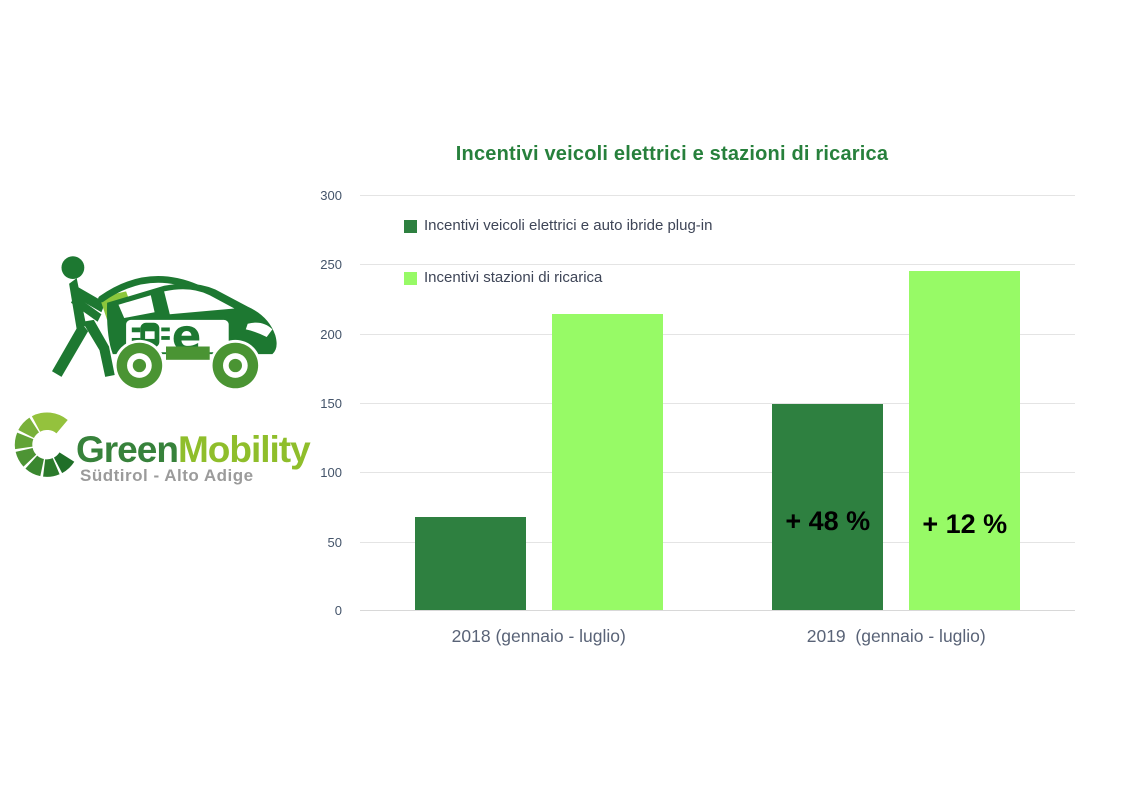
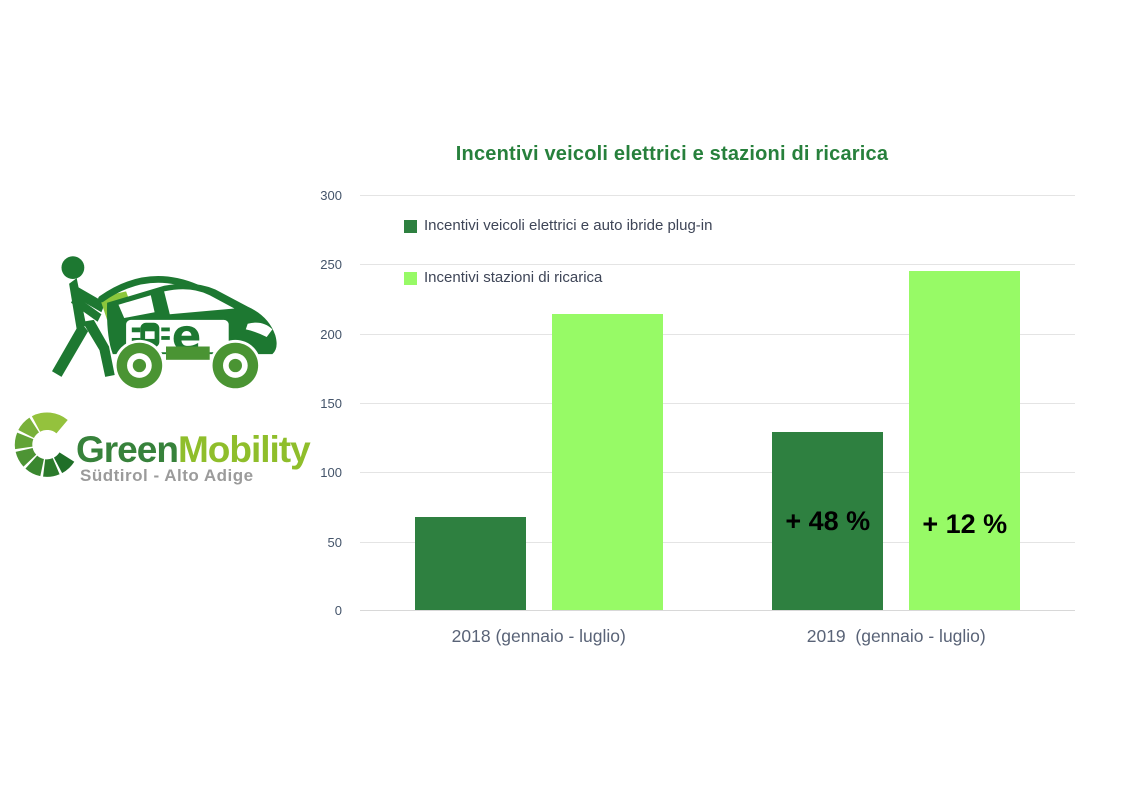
Incentivi veicoli elettrici e auto ibride plug-in/2019 (gennaio - luglio): 149 -> 129
